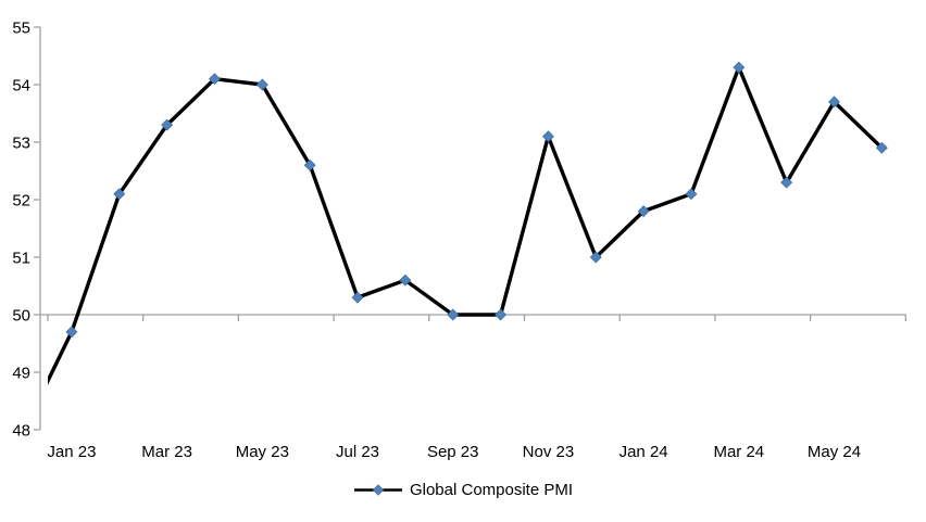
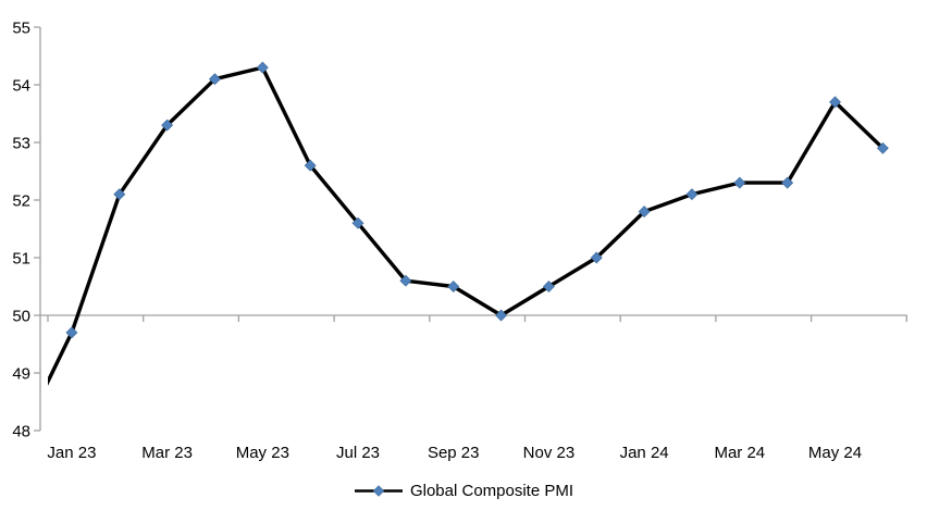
May 23: 54.0 -> 54.3
Jul 23: 50.3 -> 51.6
Sep 23: 50.0 -> 50.5
Nov 23: 53.1 -> 50.5
Mar 24: 54.3 -> 52.3
